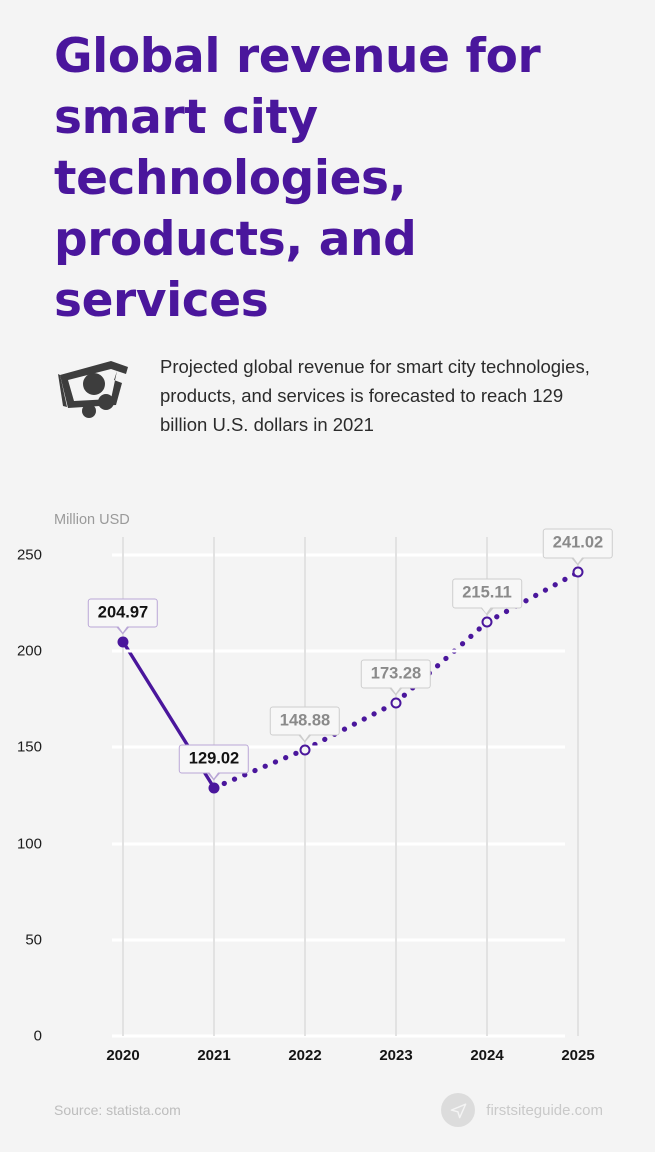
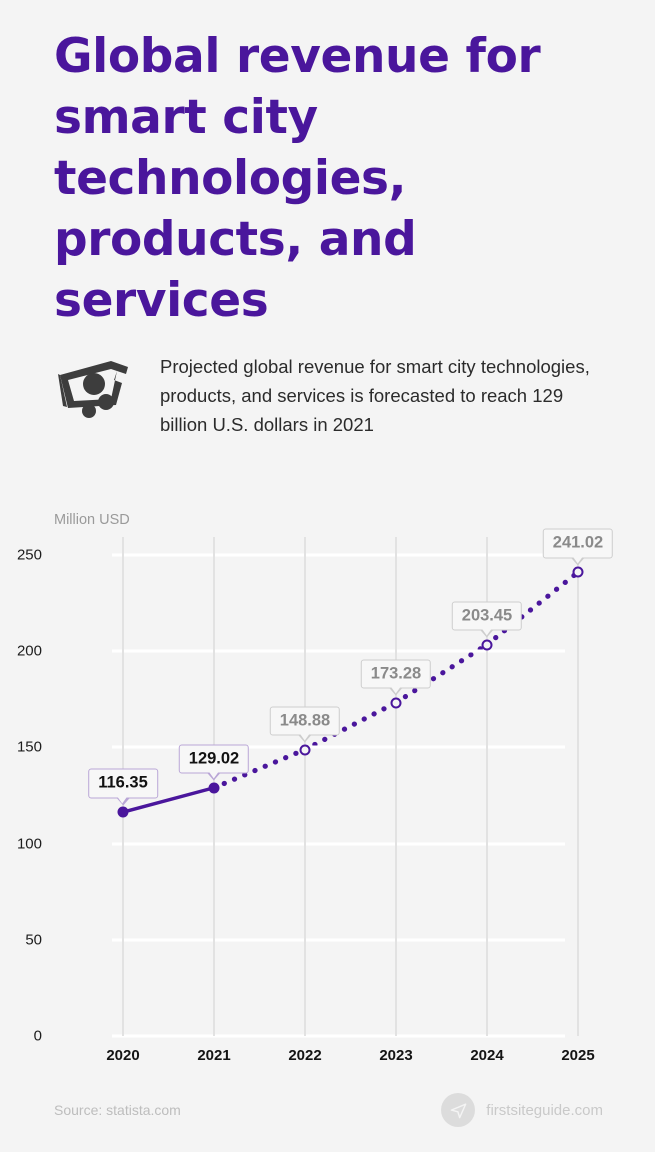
2020: 204.97 -> 116.35
2024: 215.11 -> 203.45
